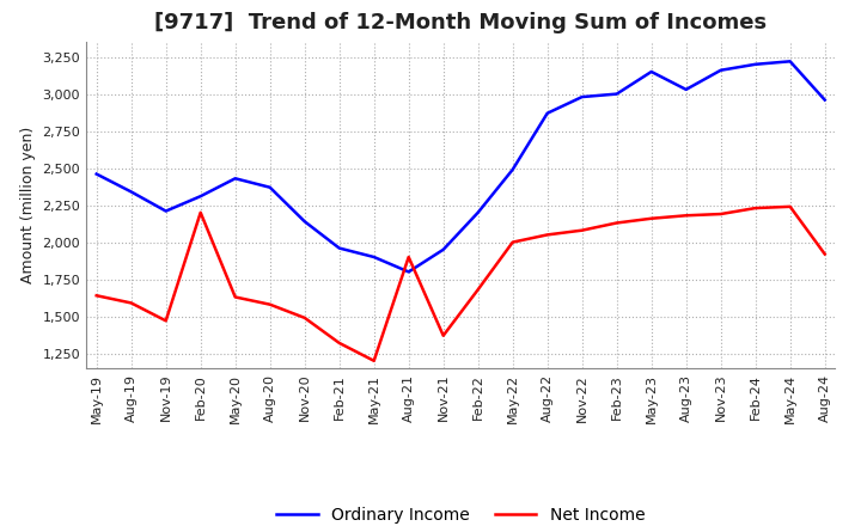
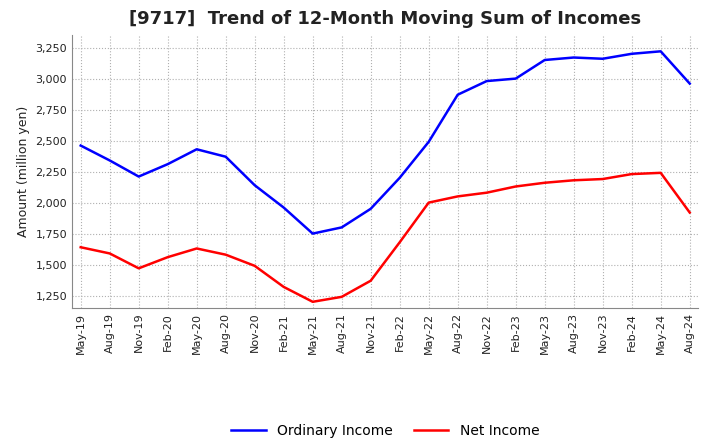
Net Income/Feb-20: 2,200 -> 1,560
Ordinary Income/May-21: 1,900 -> 1,750
Net Income/Aug-21: 1,900 -> 1,240
Ordinary Income/Aug-23: 3,030 -> 3,170
